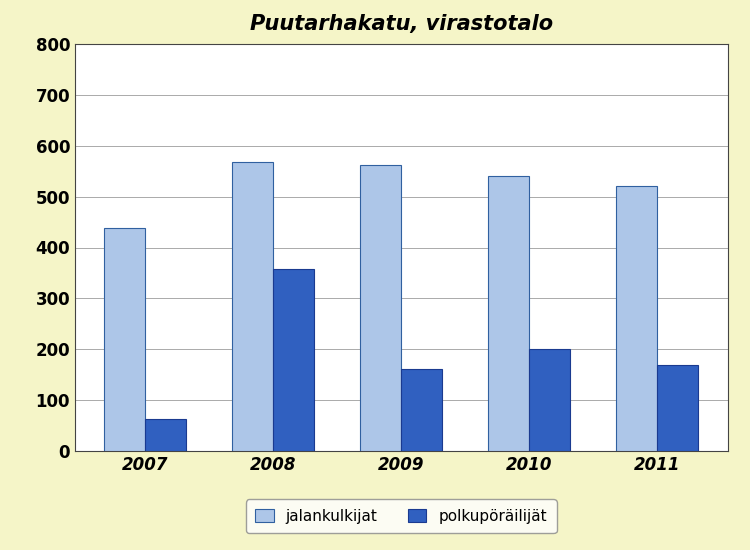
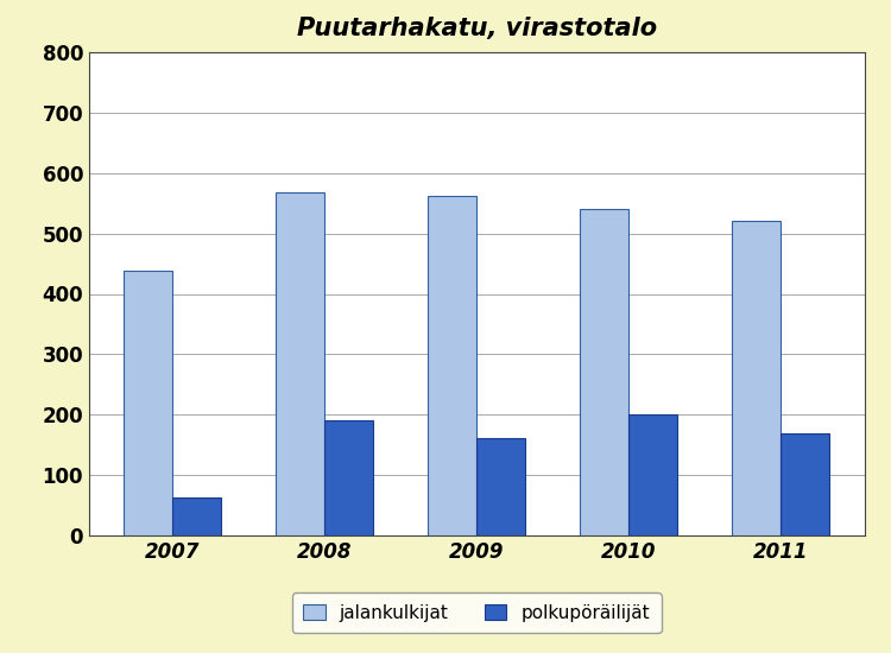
polkupöräilijät/2008: 358 -> 190
